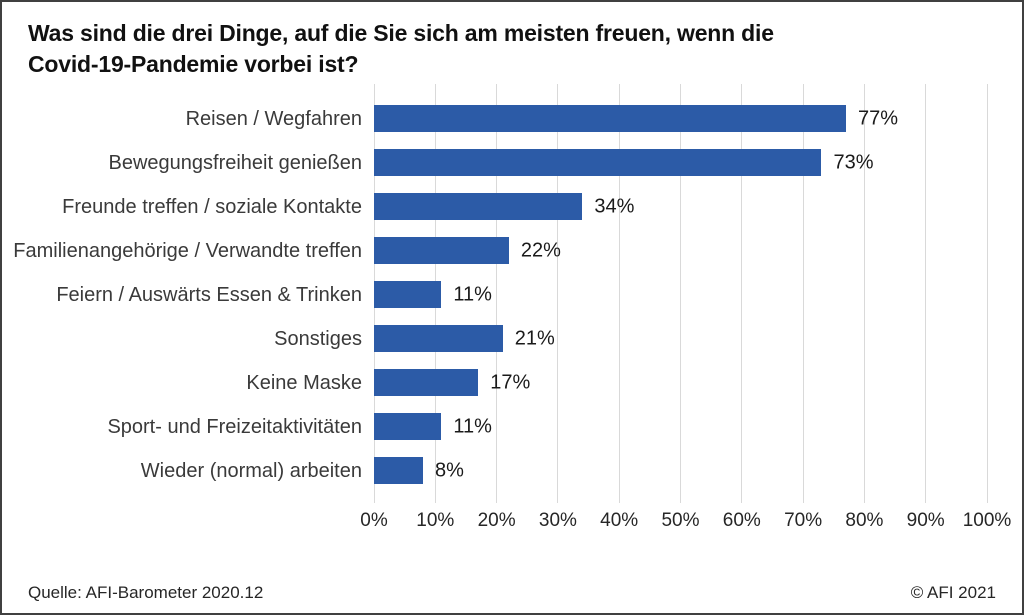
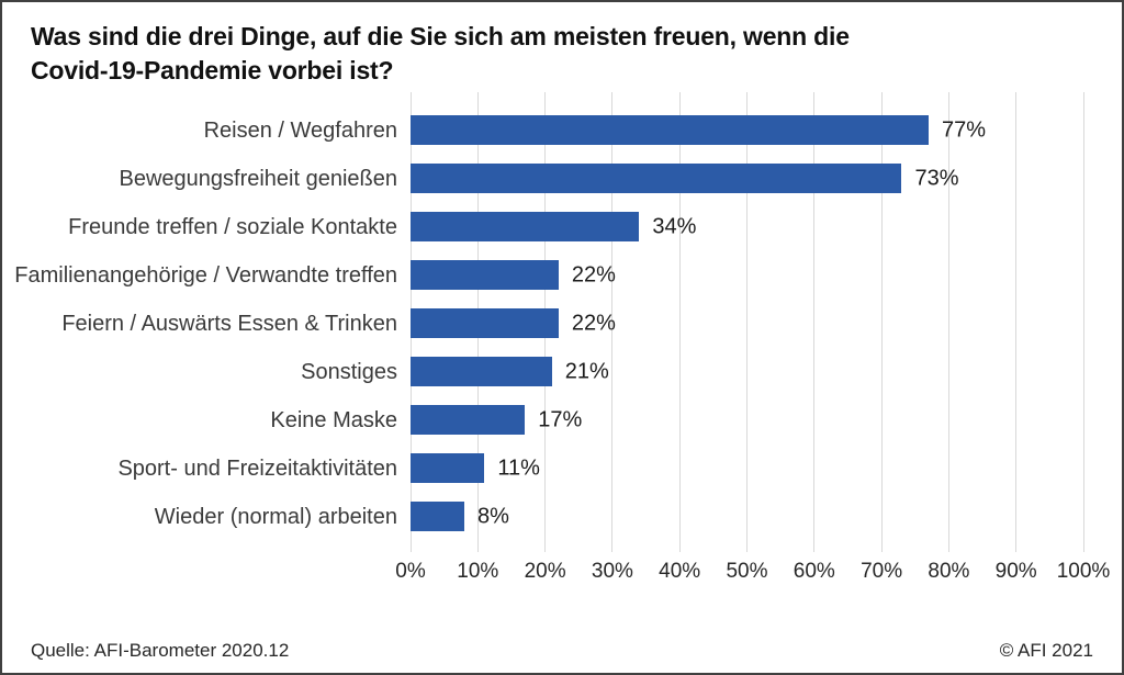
Feiern / Auswärts Essen & Trinken: 11% -> 22%
